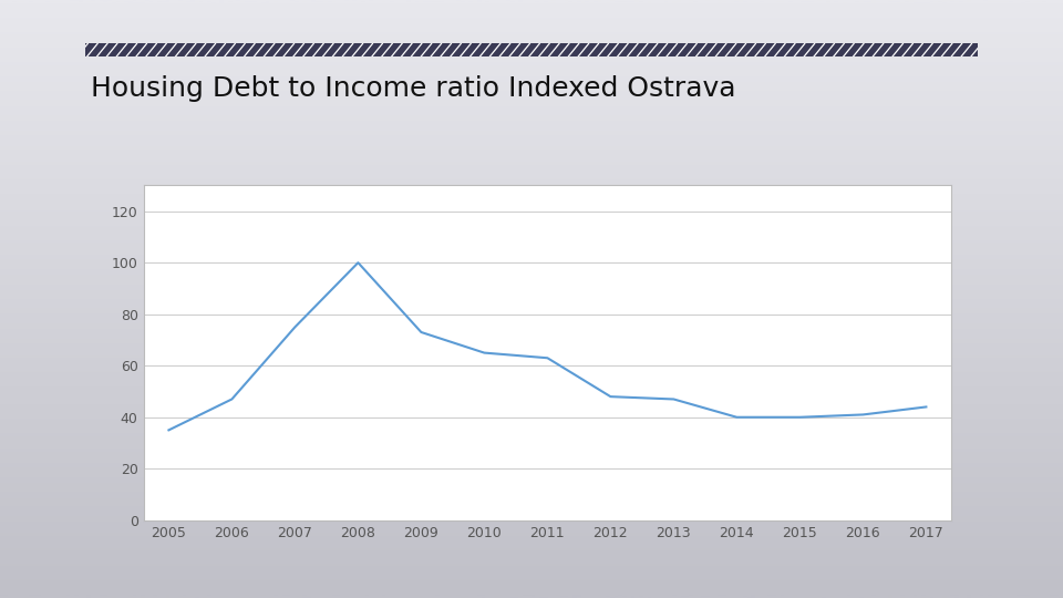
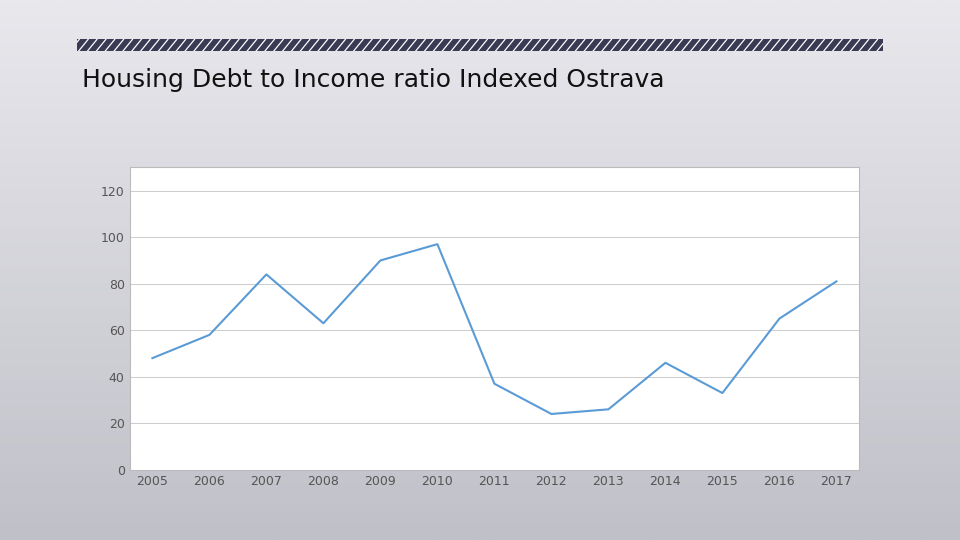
2005: 35 -> 48
2006: 47 -> 58
2007: 75 -> 84
2008: 100 -> 63
2009: 73 -> 90
2010: 65 -> 97
2011: 63 -> 37
2012: 48 -> 24
2013: 47 -> 26
2014: 40 -> 46
2015: 40 -> 33
2016: 41 -> 65
2017: 44 -> 81
